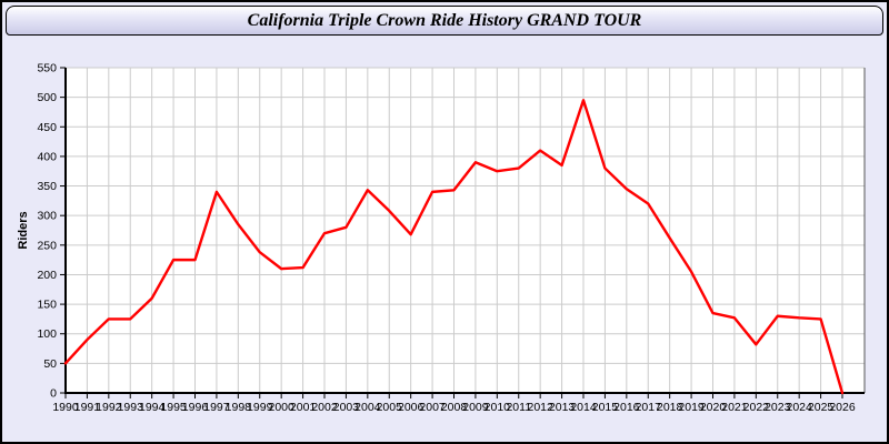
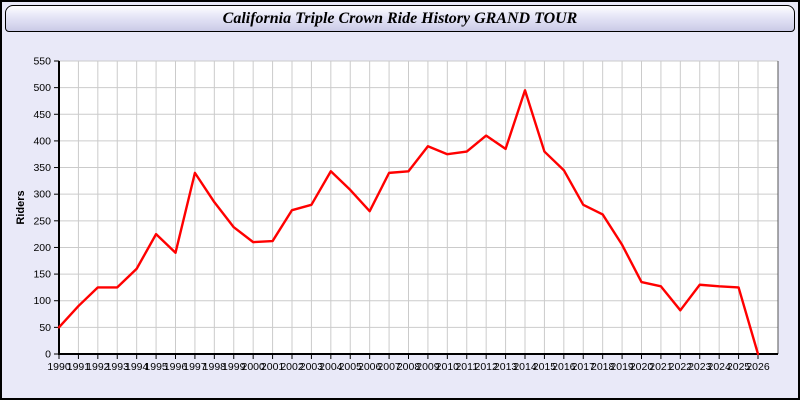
1996: 220 -> 190
2017: 320 -> 280
